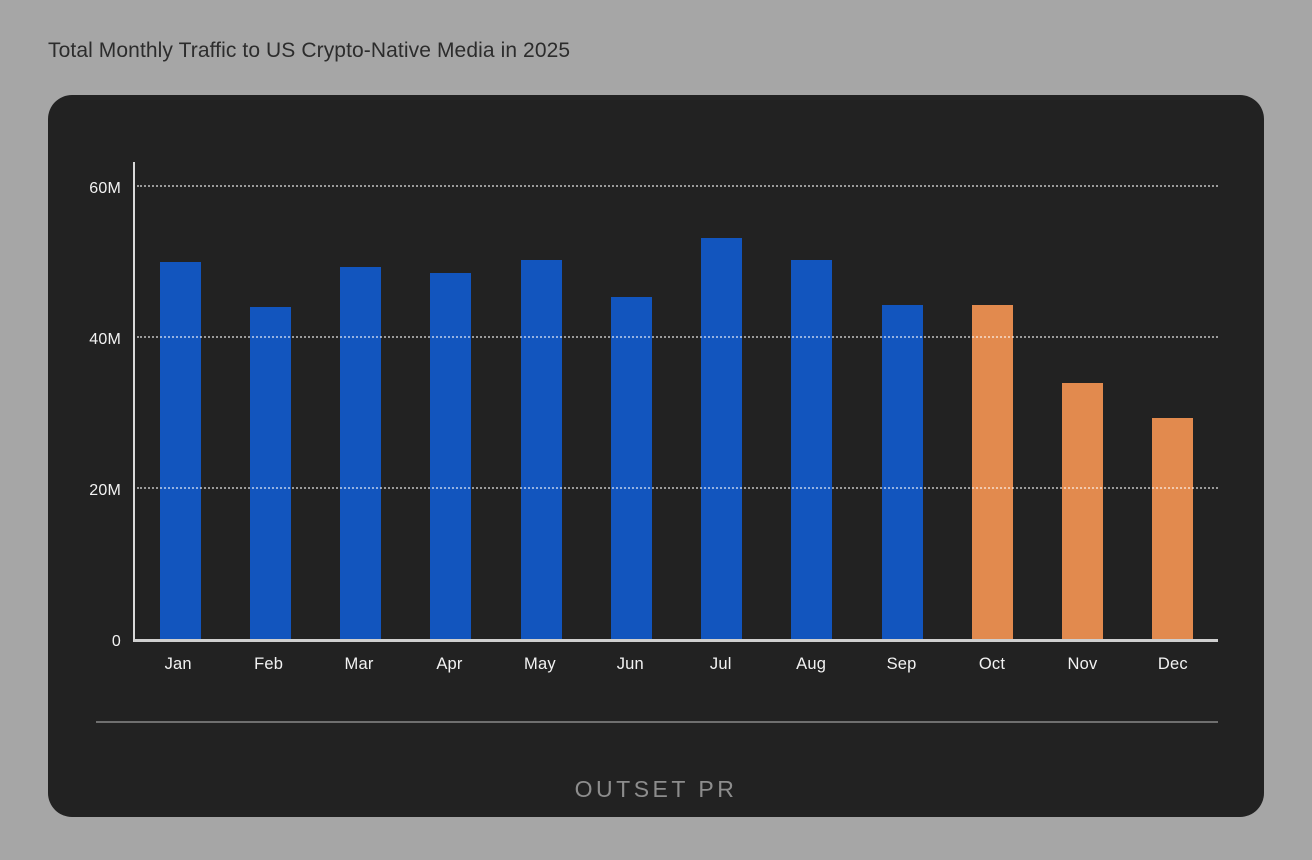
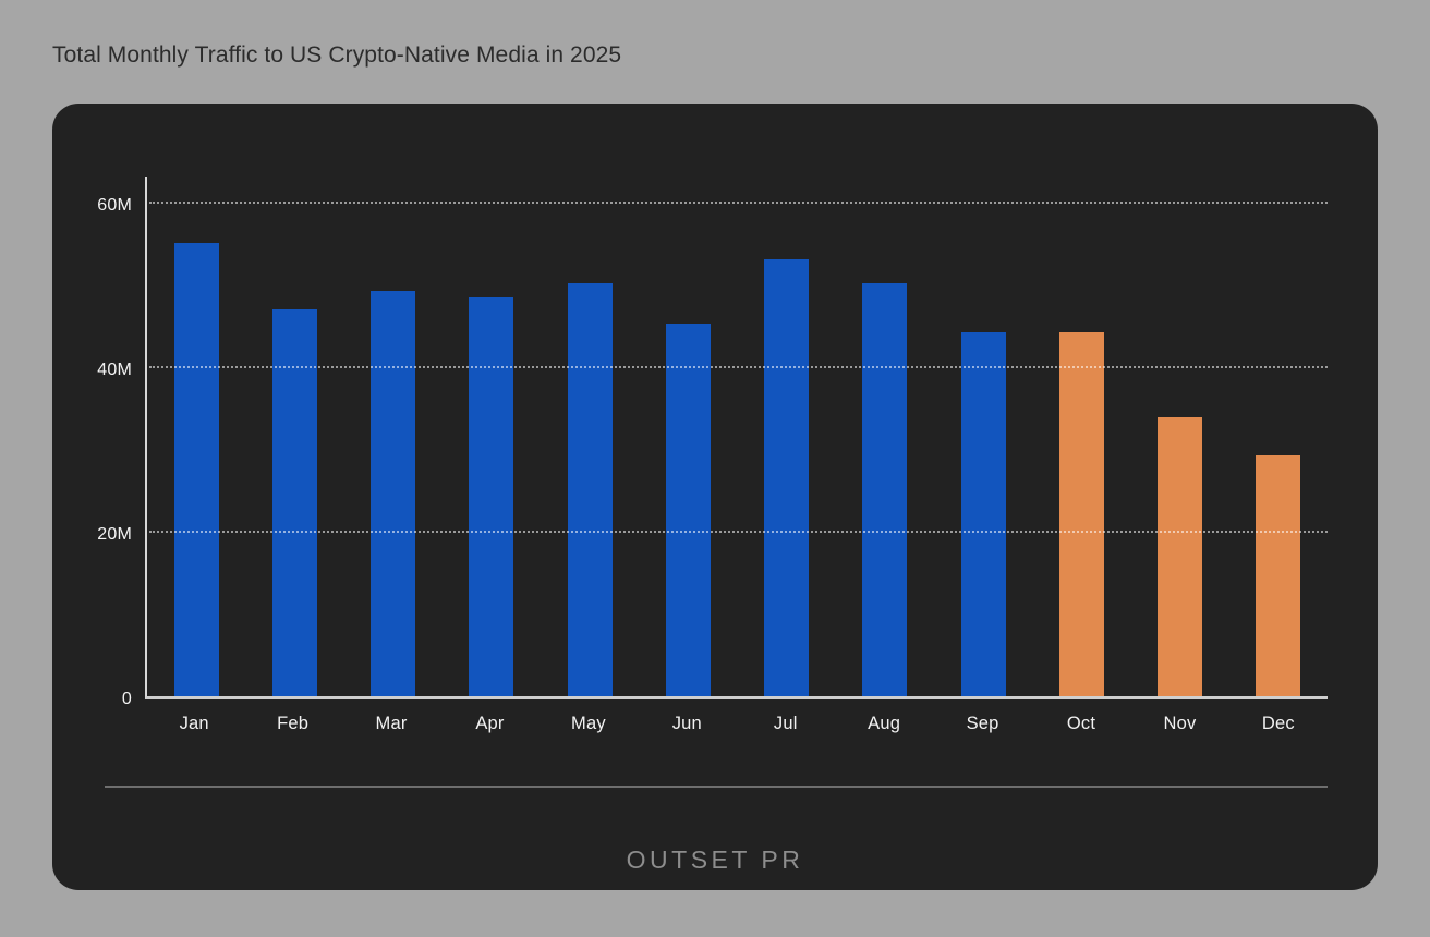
Jan: 50M -> 55M
Feb: 44M -> 47M
